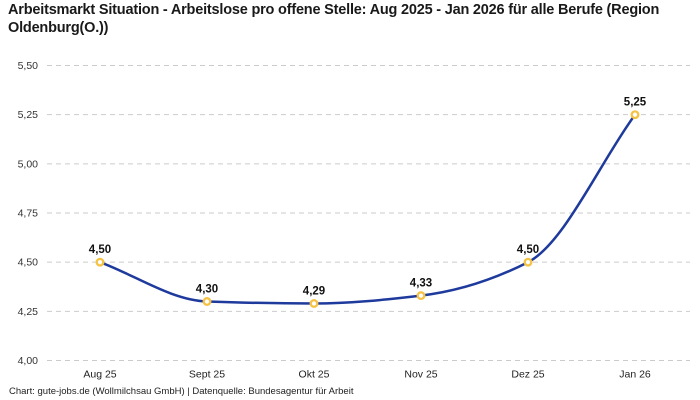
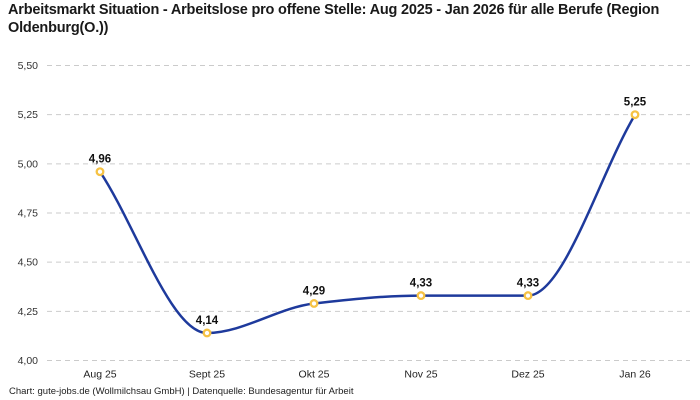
Aug 25: 4,50 -> 4,96
Sept 25: 4,30 -> 4,14
Dez 25: 4,50 -> 4,33
